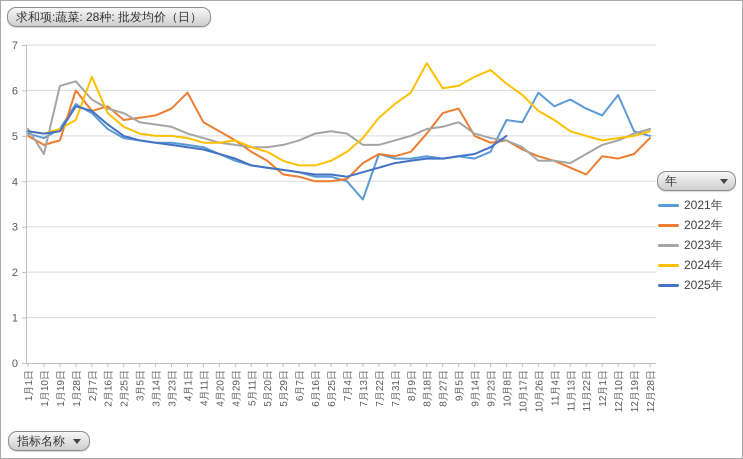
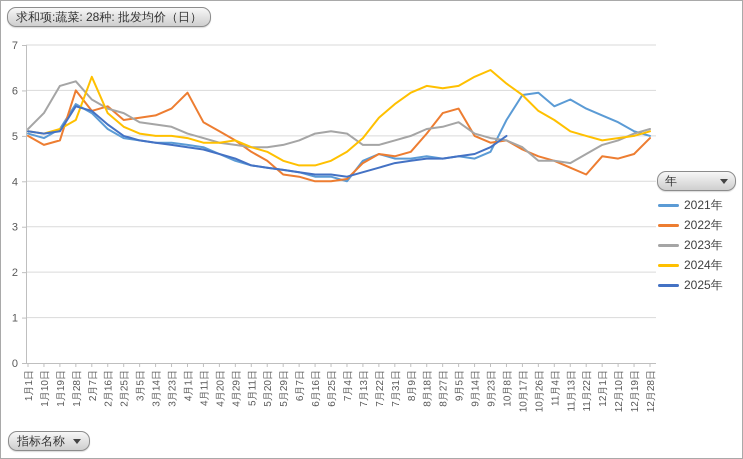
2023年/1月10日: 4.6 -> 5.5
2021年/7月13日: 3.6 -> 4.5
2024年/8月18日: 6.6 -> 6.1
2021年/10月17日: 5.3 -> 5.9
2021年/12月10日: 5.9 -> 5.3
